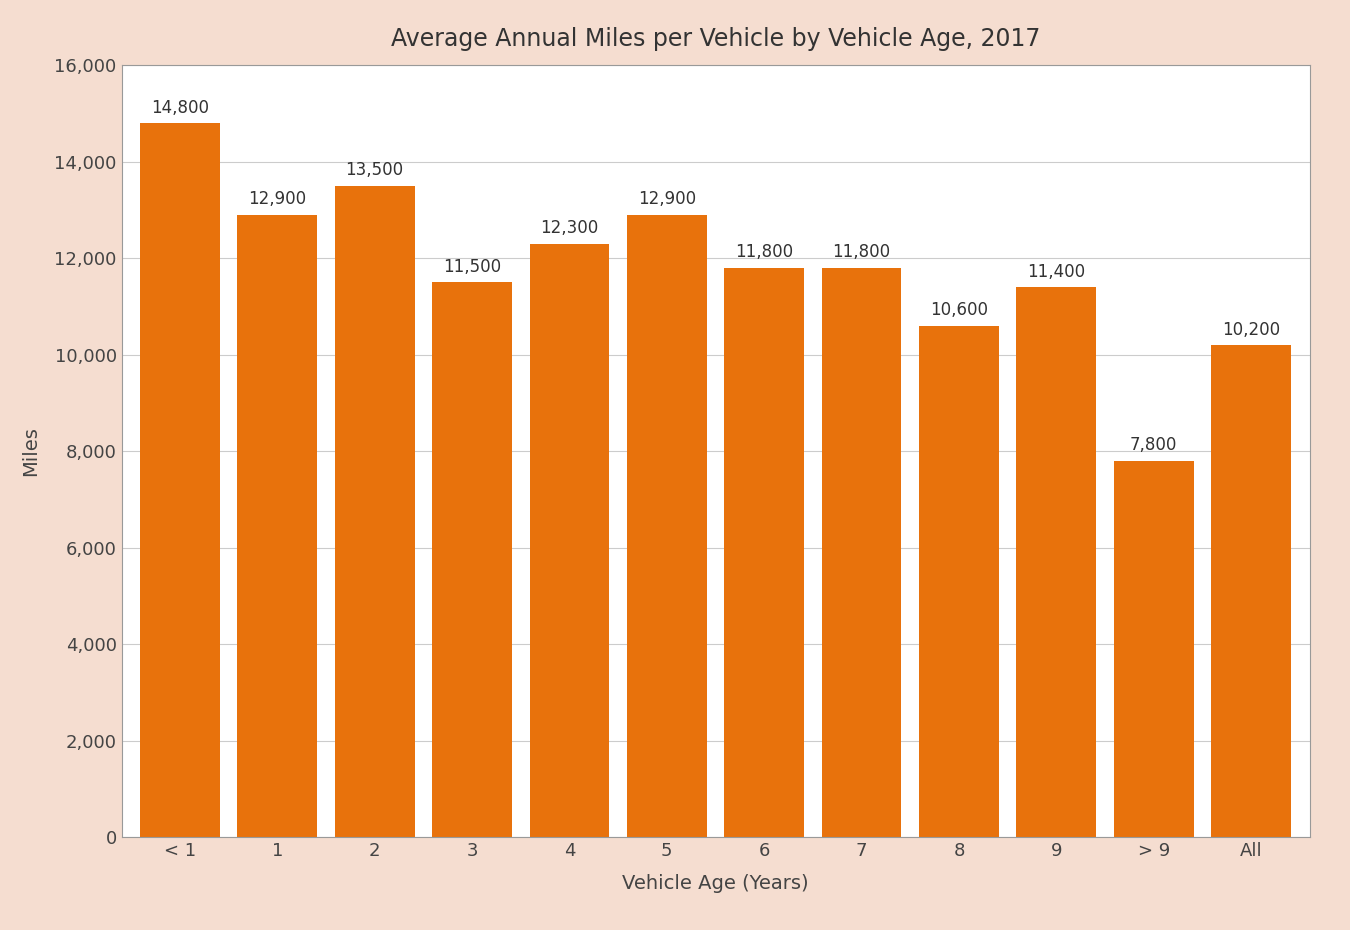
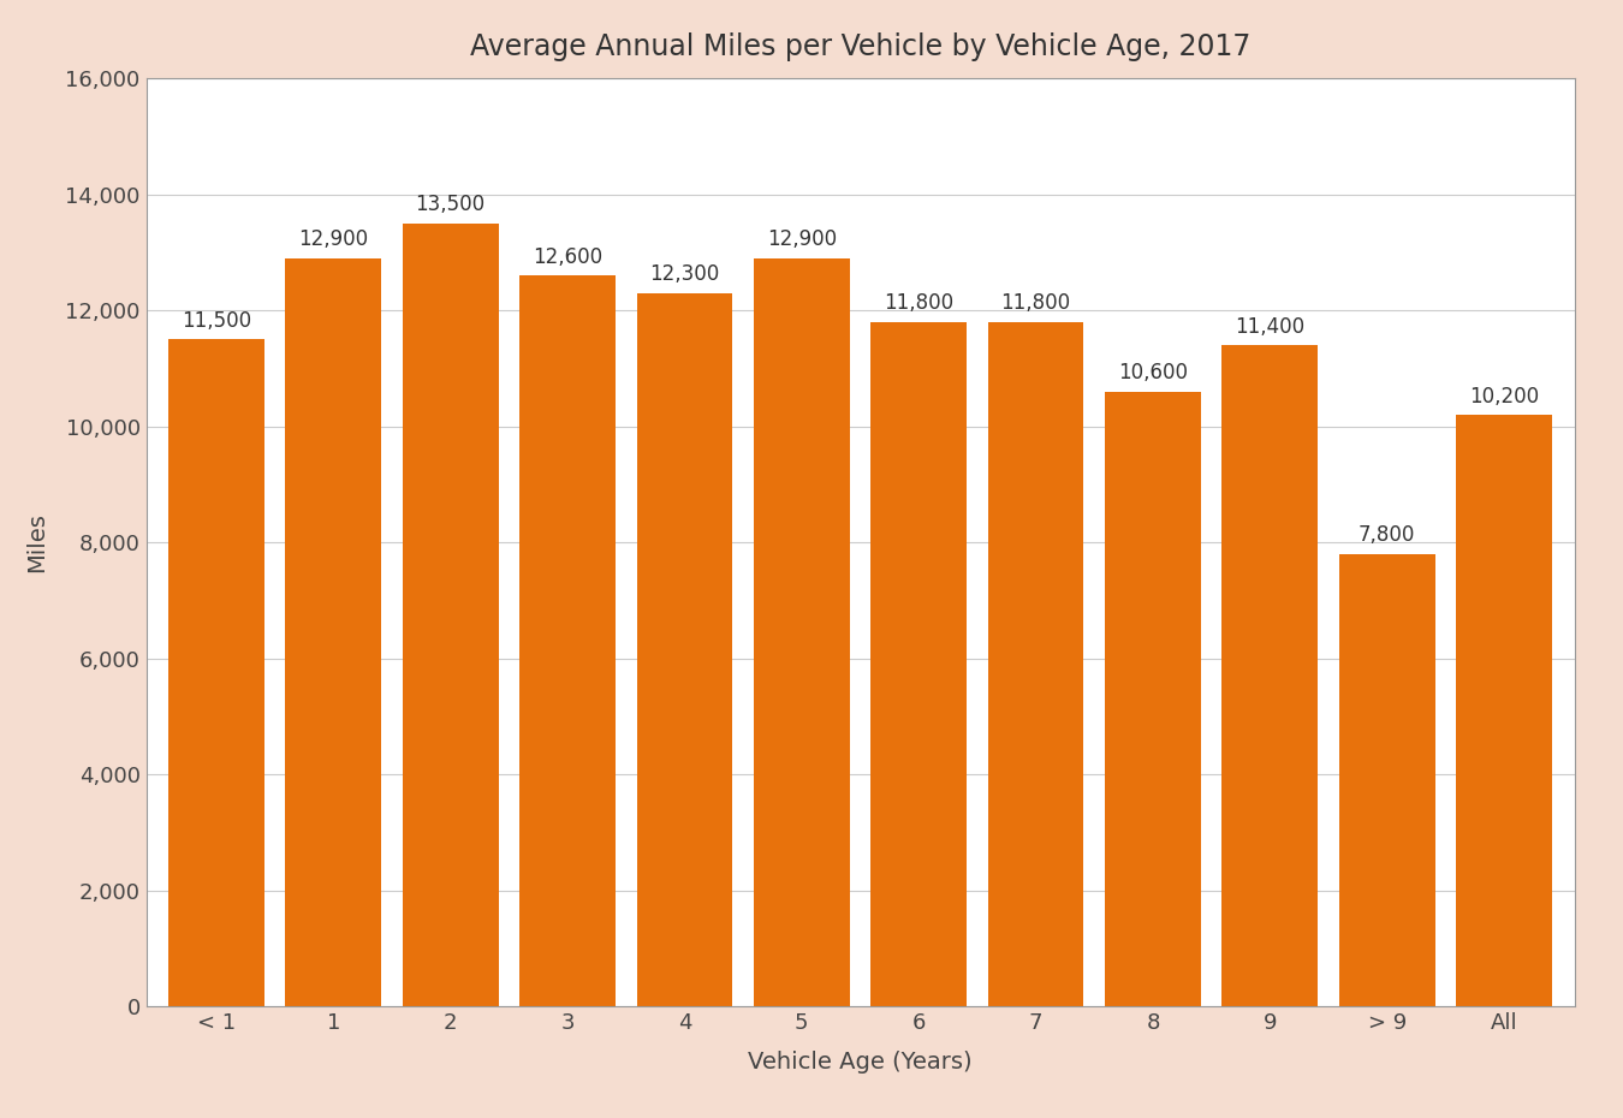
< 1: 14,800 -> 11,500
3: 11,500 -> 12,600
